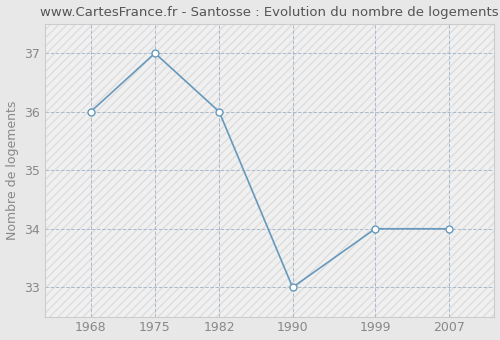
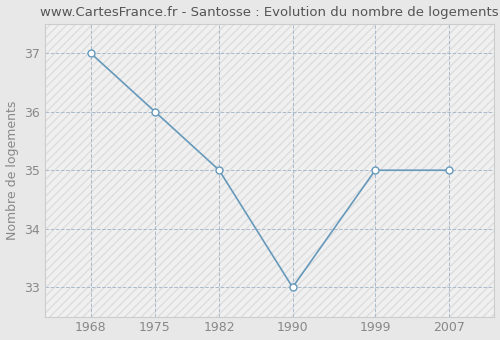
1968: 36 -> 37
1975: 37 -> 36
1982: 36 -> 35
1999: 34 -> 35
2007: 34 -> 35
